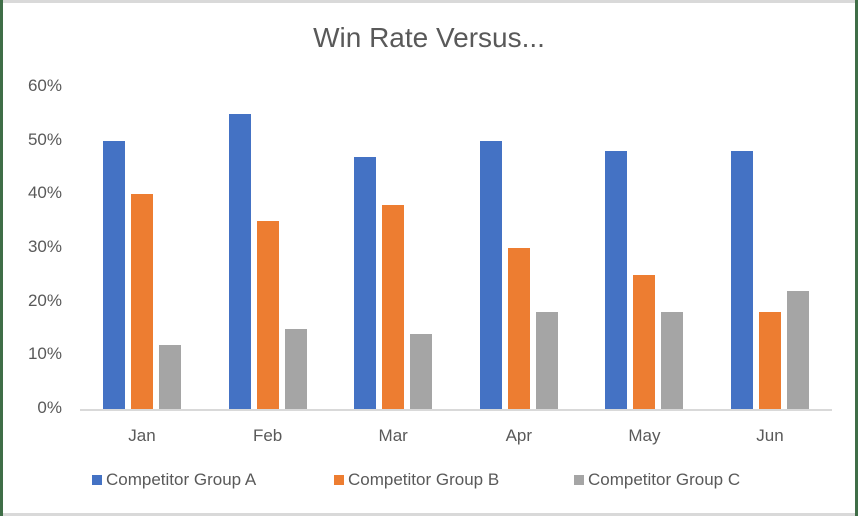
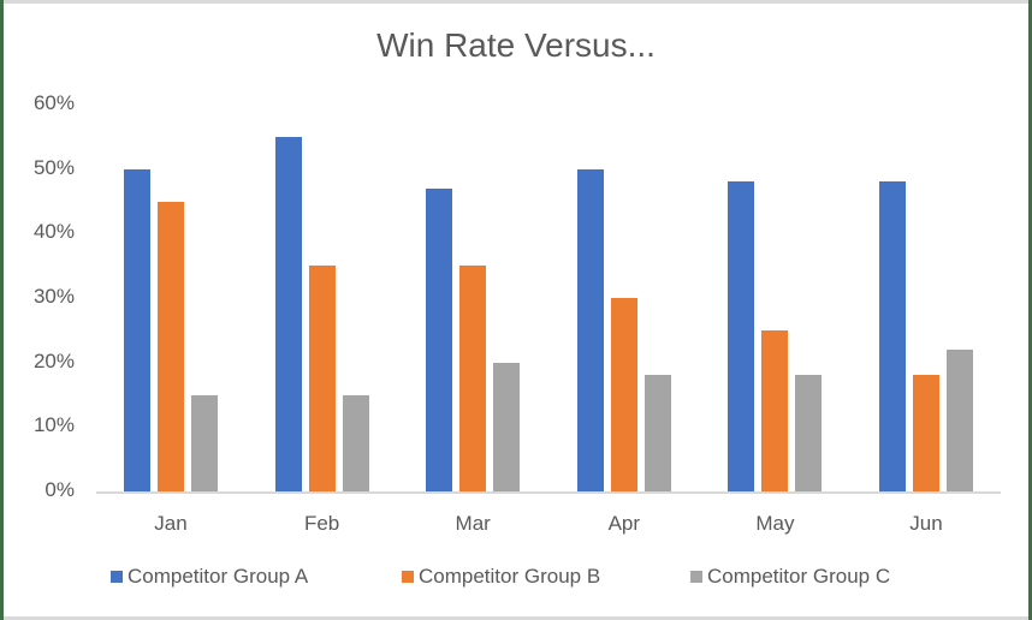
Competitor Group B/Jan: 40% -> 45%
Competitor Group C/Jan: 12% -> 15%
Competitor Group B/Mar: 38% -> 35%
Competitor Group C/Mar: 14% -> 20%
